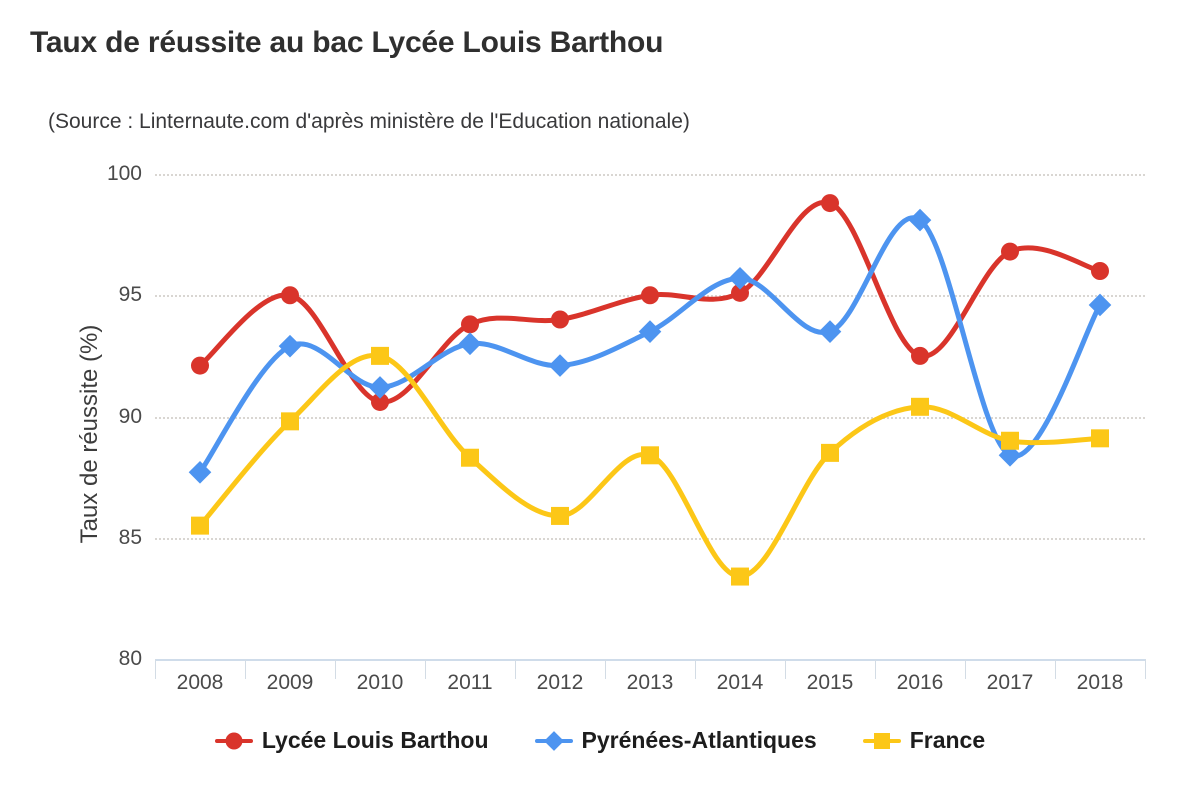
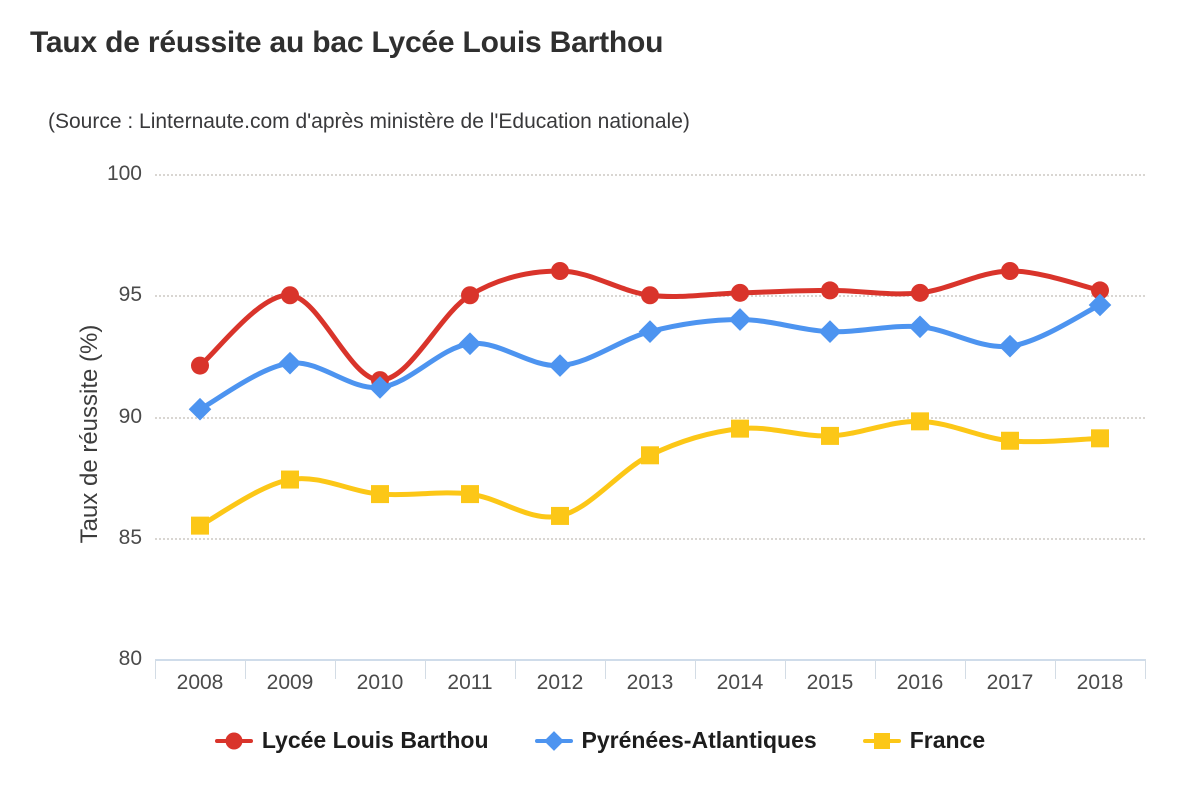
Pyrénées-Atlantiques/2008: 87.7 -> 90.3
Pyrénées-Atlantiques/2009: 92.9 -> 92.2
France/2009: 89.8 -> 87.4
Lycée Louis Barthou/2010: 90.6 -> 91.5
France/2010: 92.5 -> 86.8
Lycée Louis Barthou/2011: 93.8 -> 95.0
France/2011: 88.3 -> 86.8
Lycée Louis Barthou/2012: 94.0 -> 96.0
Pyrénées-Atlantiques/2014: 95.7 -> 94.0
France/2014: 83.4 -> 89.5
Lycée Louis Barthou/2015: 98.8 -> 95.2
France/2015: 88.5 -> 89.2
Lycée Louis Barthou/2016: 92.5 -> 95.1
Pyrénées-Atlantiques/2016: 98.1 -> 93.7
France/2016: 90.4 -> 89.8
Lycée Louis Barthou/2017: 96.8 -> 96.0
Pyrénées-Atlantiques/2017: 88.4 -> 92.9
Lycée Louis Barthou/2018: 96.0 -> 95.2
